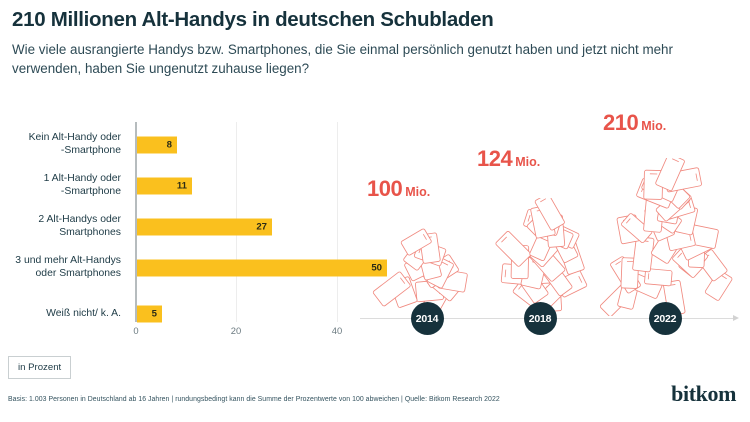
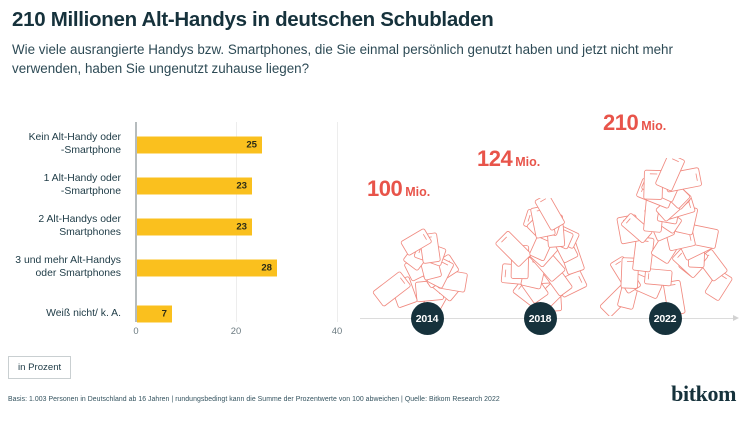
Kein Alt-Handy oder -Smartphone: 8 -> 25
1 Alt-Handy oder -Smartphone: 11 -> 23
2 Alt-Handys oder Smartphones: 27 -> 23
3 und mehr Alt-Handys oder Smartphones: 50 -> 28
Weiß nicht/ k. A.: 5 -> 7
